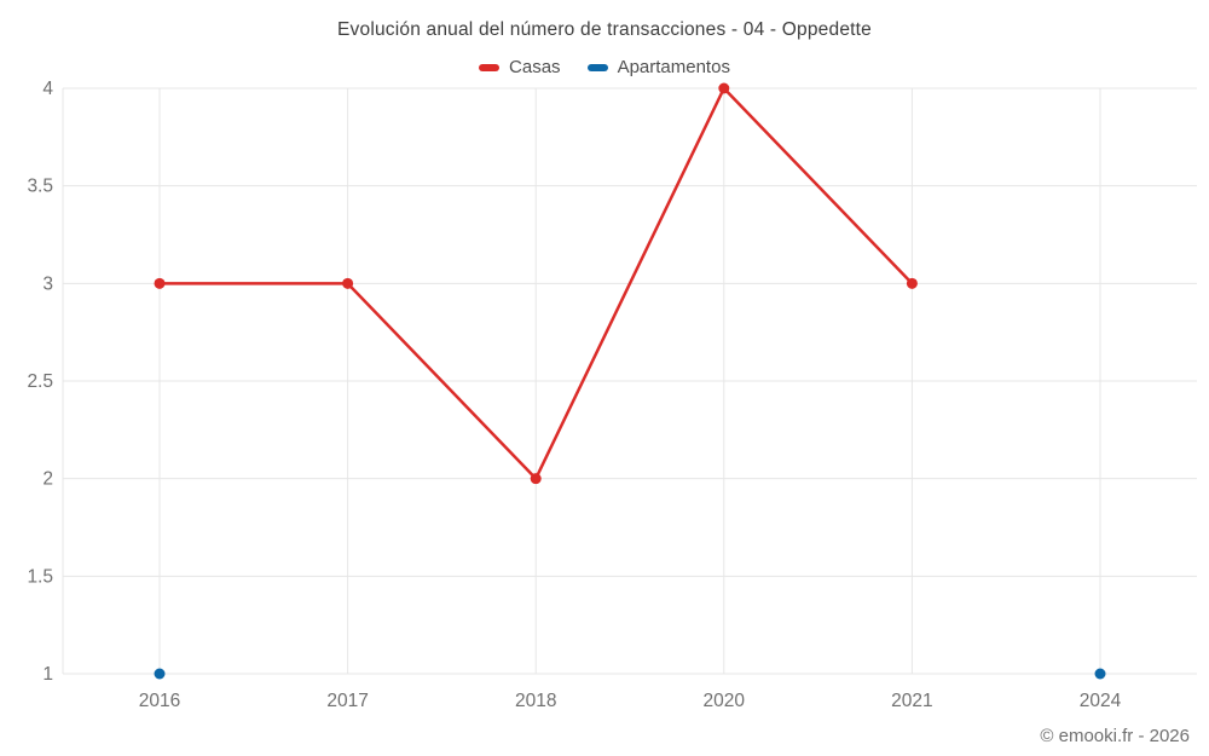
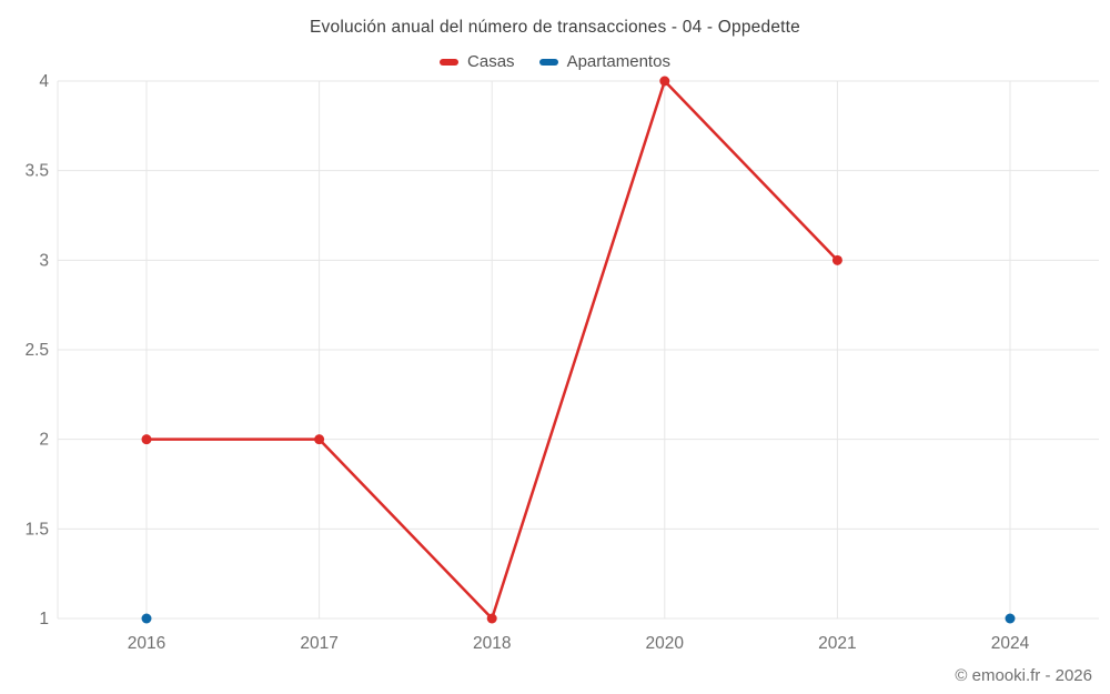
Casas/2016: 3 -> 2
Casas/2017: 3 -> 2
Casas/2018: 2 -> 1
